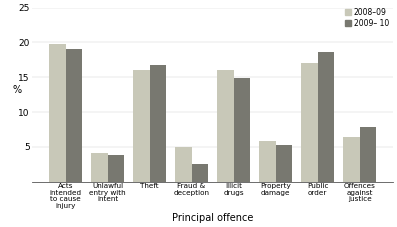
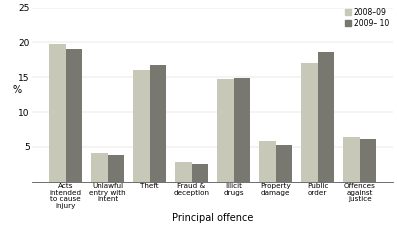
2008–09/Fraud & deception: 5.0 -> 2.8
2008–09/Illicit drugs: 16.0 -> 14.8
2009– 10/Offences against justice: 7.8 -> 6.1
